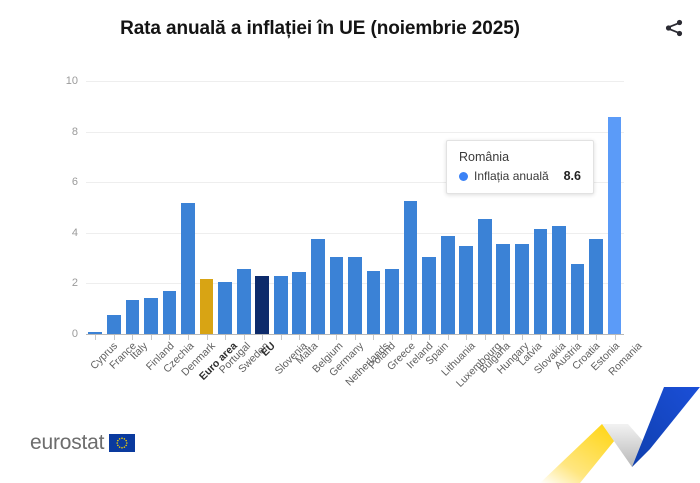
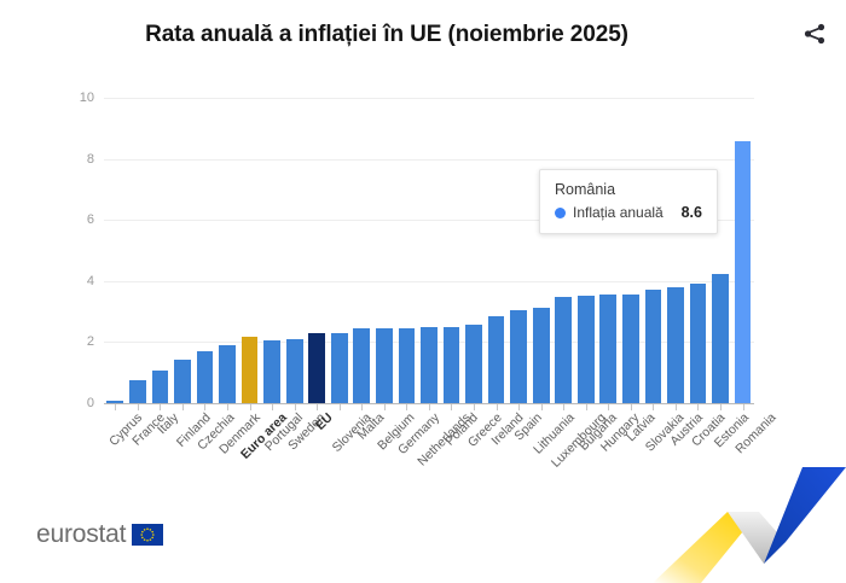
Italy: 1.4 -> 1.1
Denmark: 5.2 -> 1.9
Sweden: 2.6 -> 2.1
Belgium: 3.8 -> 2.5
Germany: 3.1 -> 2.5
Netherlands: 3.1 -> 2.5
Ireland: 5.3 -> 2.9
Lithuania: 3.9 -> 3.1
Bulgaria: 4.6 -> 3.5
Slovakia: 4.2 -> 3.8
Austria: 4.3 -> 3.9
Croatia: 2.8 -> 4.0
Estonia: 3.8 -> 4.2
